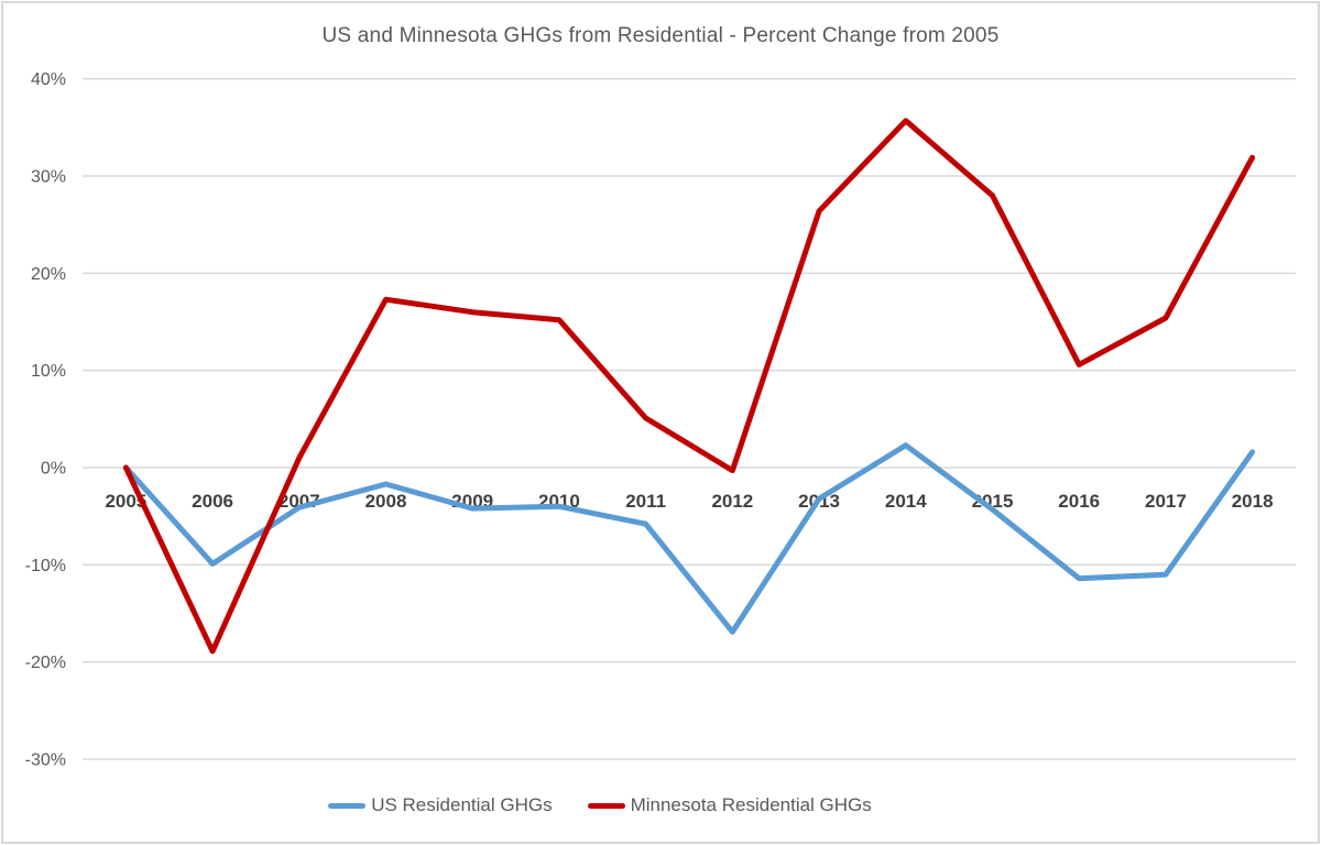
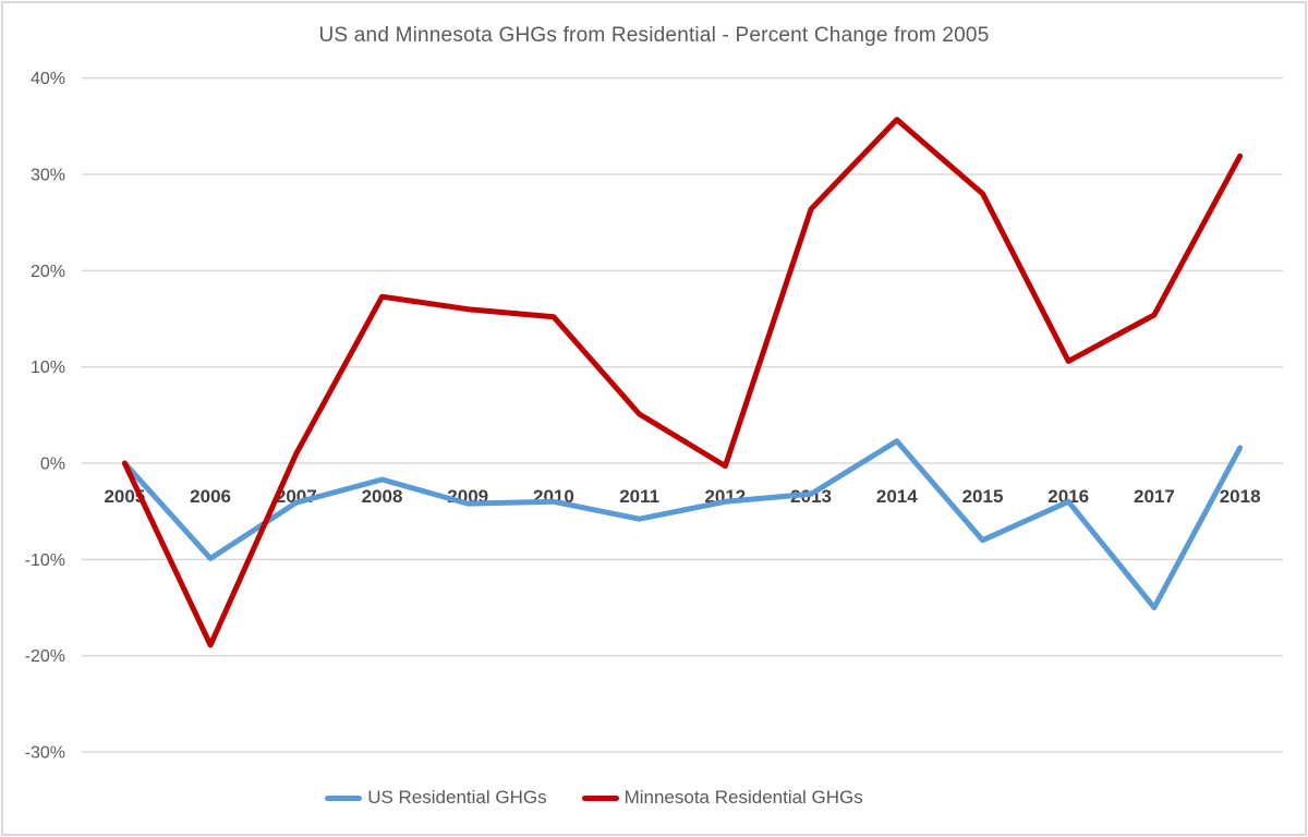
US Residential GHGs/2012: -17% -> -4%
US Residential GHGs/2015: -4% -> -8%
US Residential GHGs/2016: -11% -> -4%
US Residential GHGs/2017: -11% -> -15%
